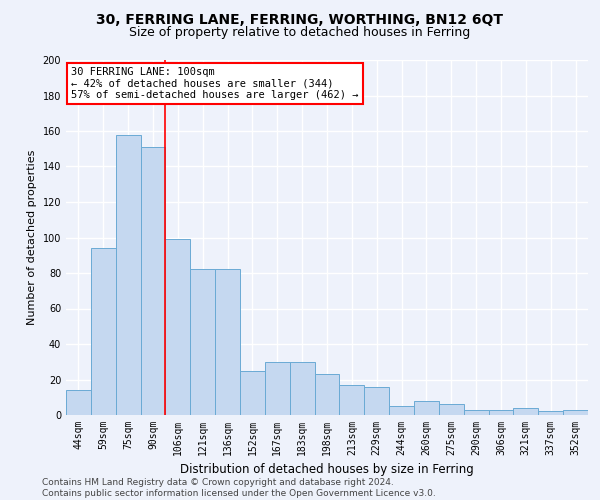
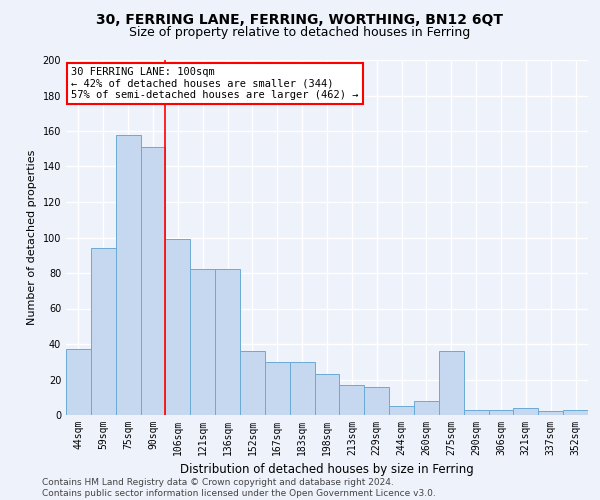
44sqm: 14 -> 37
152sqm: 25 -> 36
275sqm: 6 -> 36
